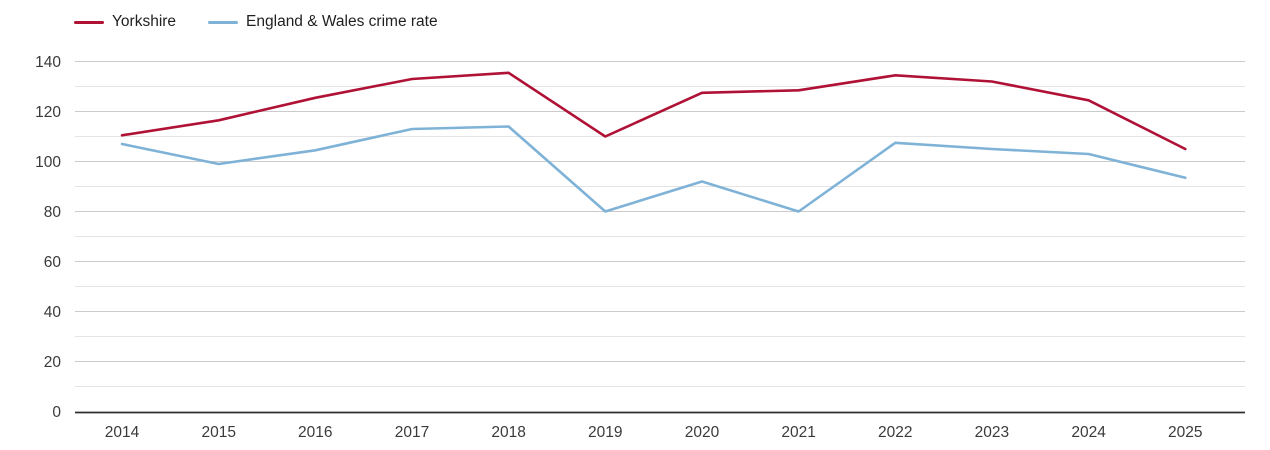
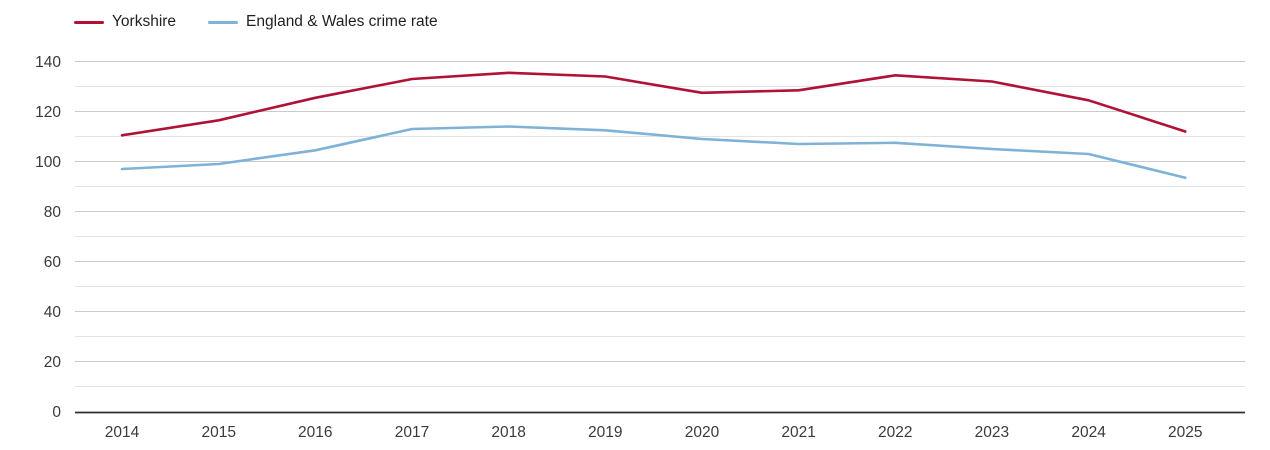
England & Wales crime rate/2014: 107 -> 97
Yorkshire/2019: 110 -> 134
England & Wales crime rate/2019: 80 -> 112
England & Wales crime rate/2020: 92 -> 109
England & Wales crime rate/2021: 80 -> 107
Yorkshire/2025: 105 -> 112
